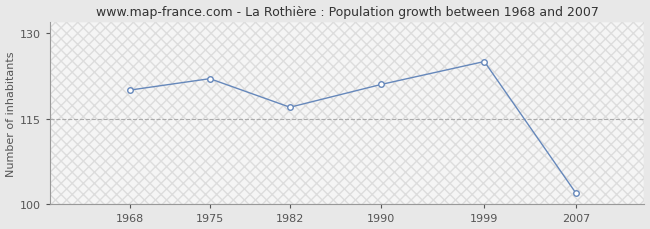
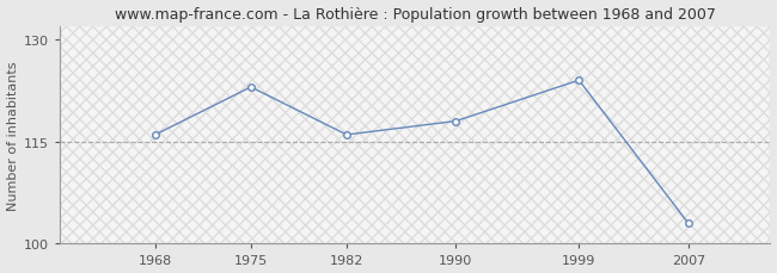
1968: 120 -> 116
1975: 122 -> 123
1982: 117 -> 116
1990: 121 -> 118
1999: 125 -> 124
2007: 102 -> 103
